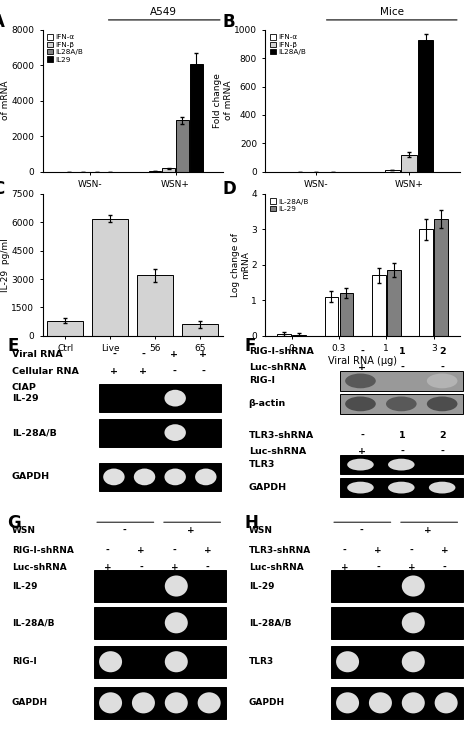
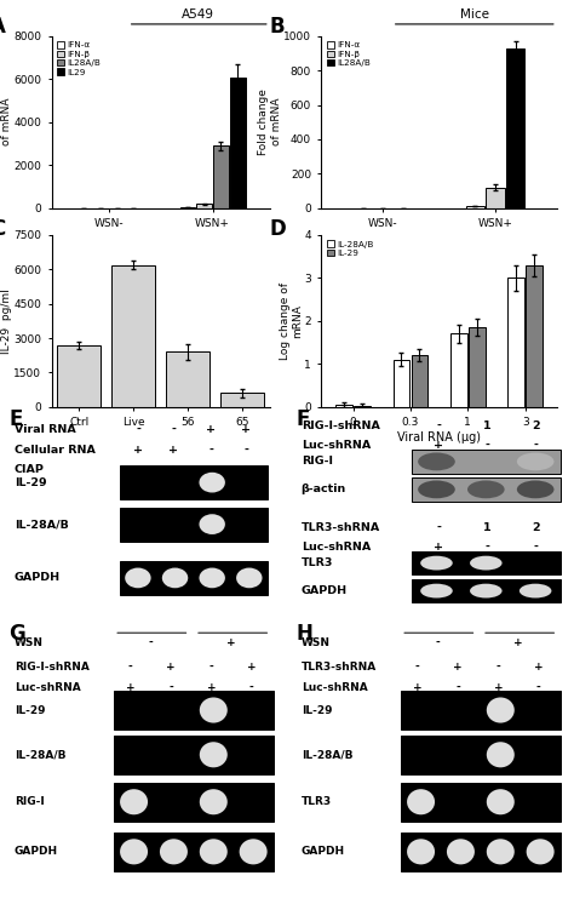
Ctrl: 800 -> 2700
56: 3200 -> 2400
